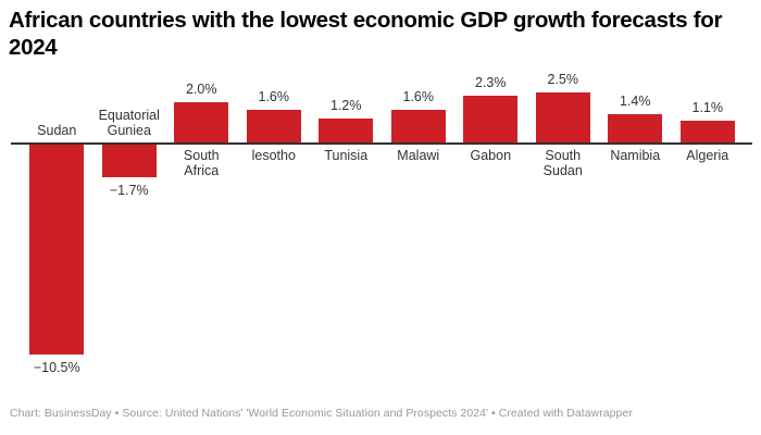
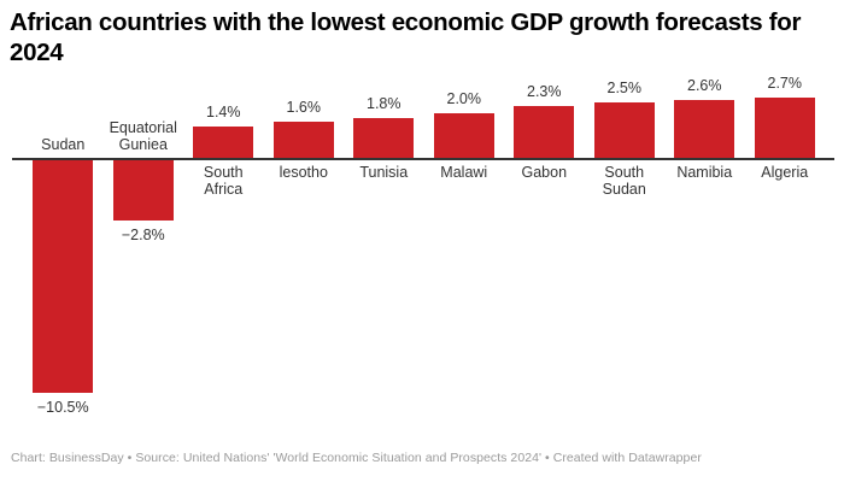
Equatorial Guniea: −1.7% -> −2.8%
South Africa: 2.0% -> 1.4%
Tunisia: 1.2% -> 1.8%
Malawi: 1.6% -> 2.0%
Namibia: 1.4% -> 2.6%
Algeria: 1.1% -> 2.7%
